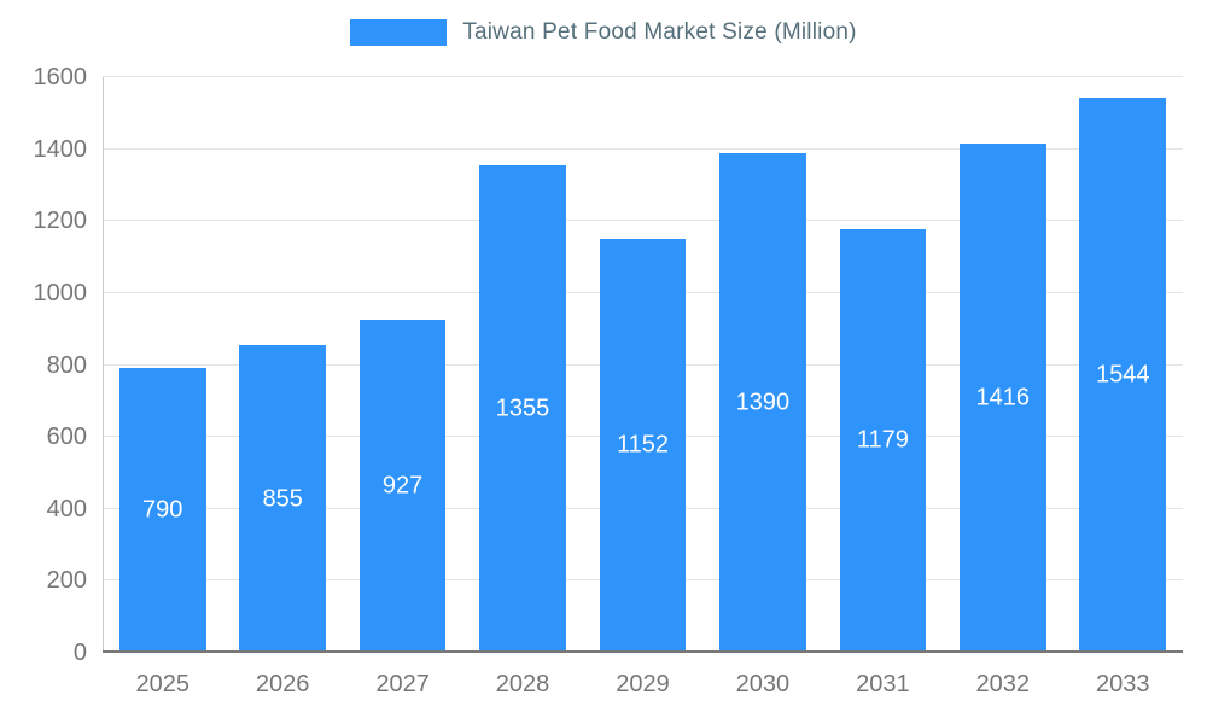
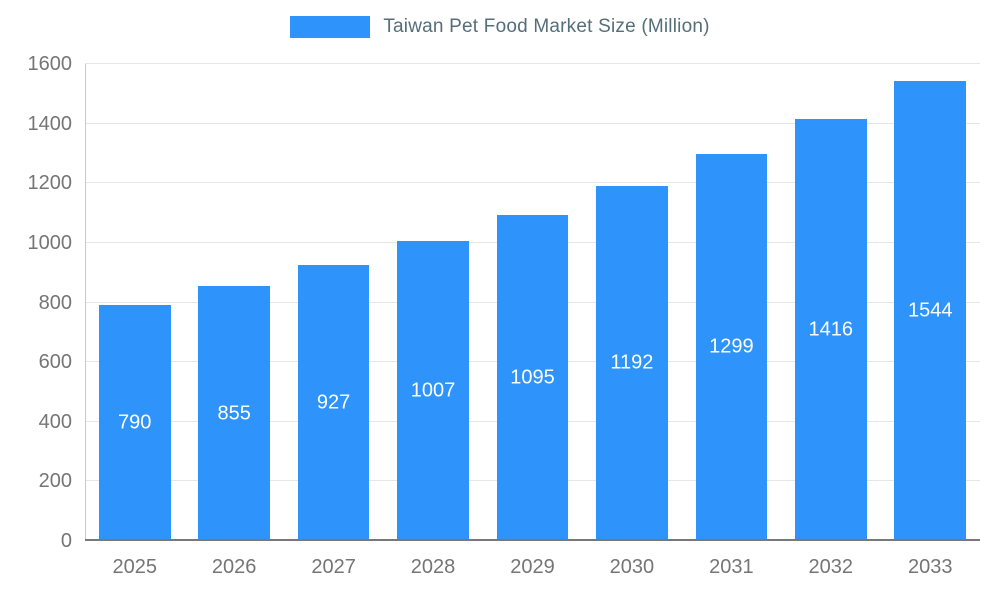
2028: 1355 -> 1007
2029: 1152 -> 1095
2030: 1390 -> 1192
2031: 1179 -> 1299
